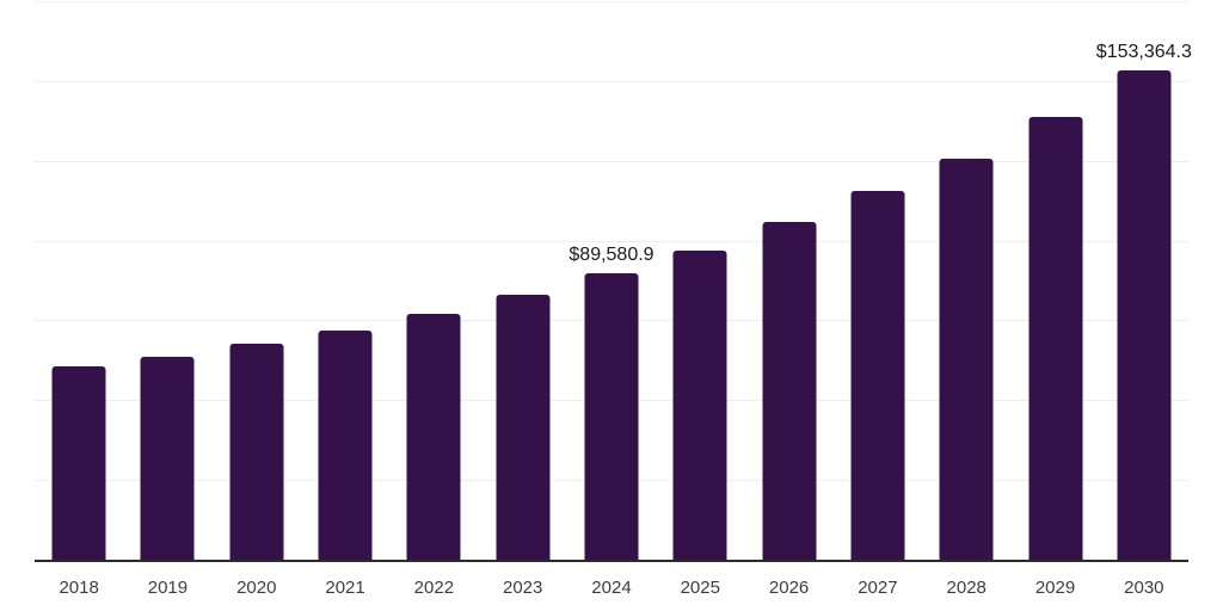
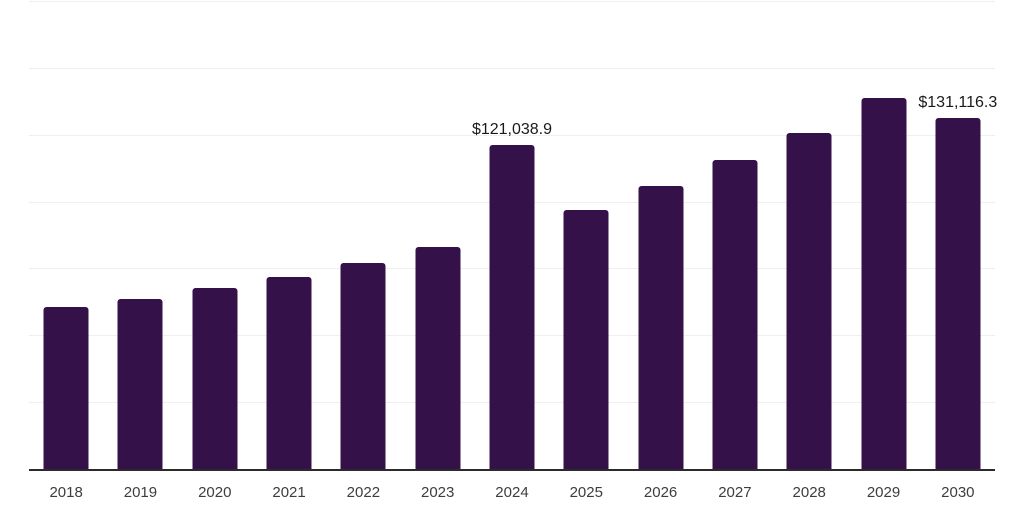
2024: $89,580.9 -> $121,038.9
2030: $153,364.3 -> $131,116.3
